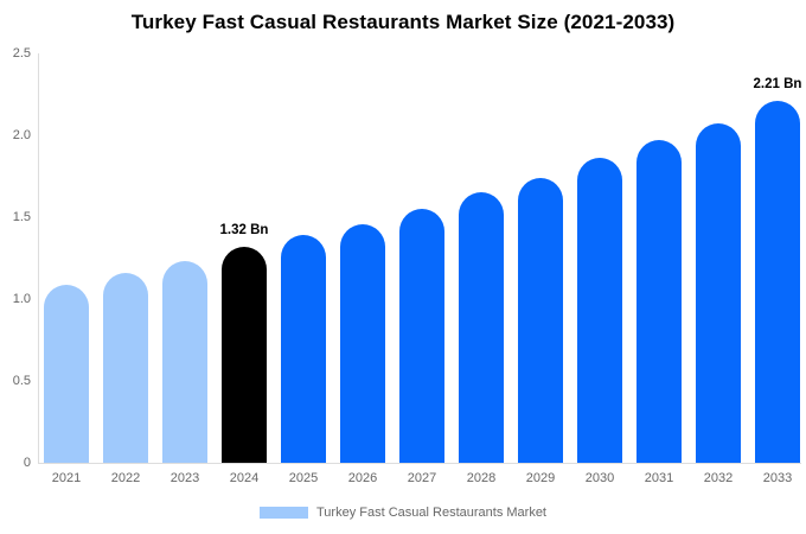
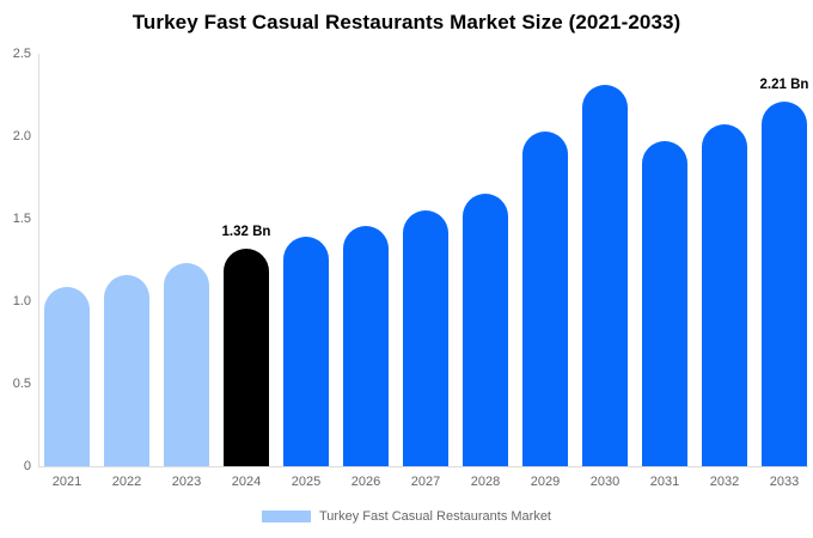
2029: 1.74 -> 2.03
2030: 1.86 -> 2.31
